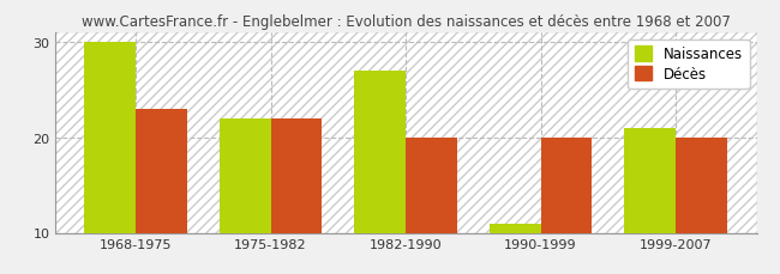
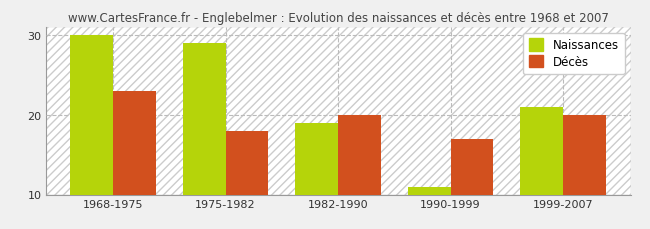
Naissances/1975-1982: 22 -> 29
Décès/1975-1982: 22 -> 18
Naissances/1982-1990: 27 -> 19
Décès/1990-1999: 20 -> 17
